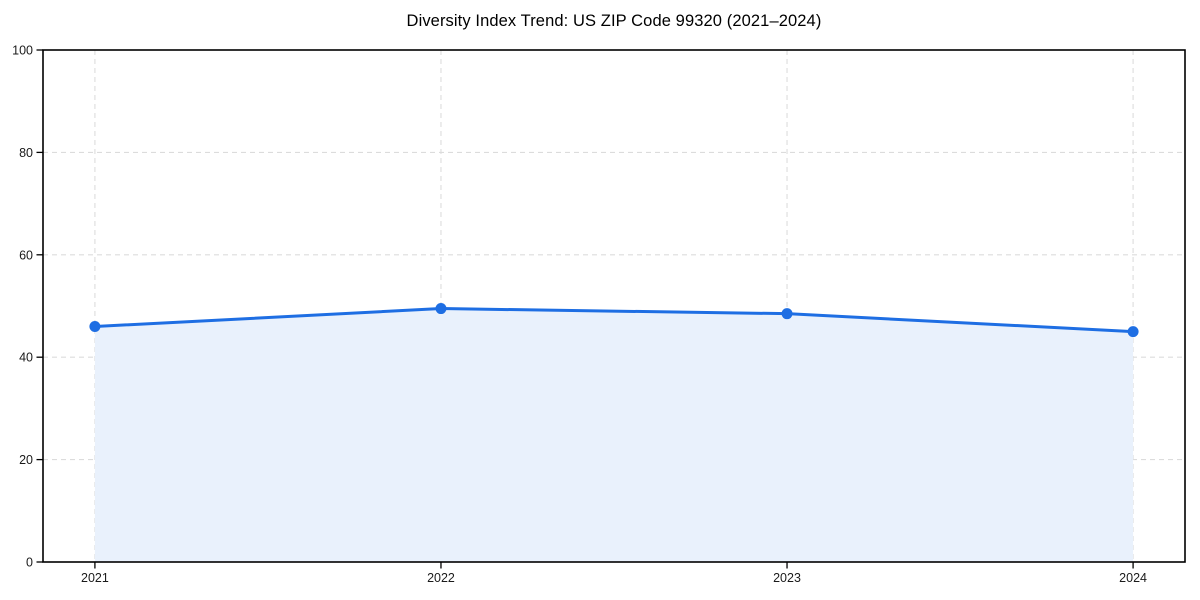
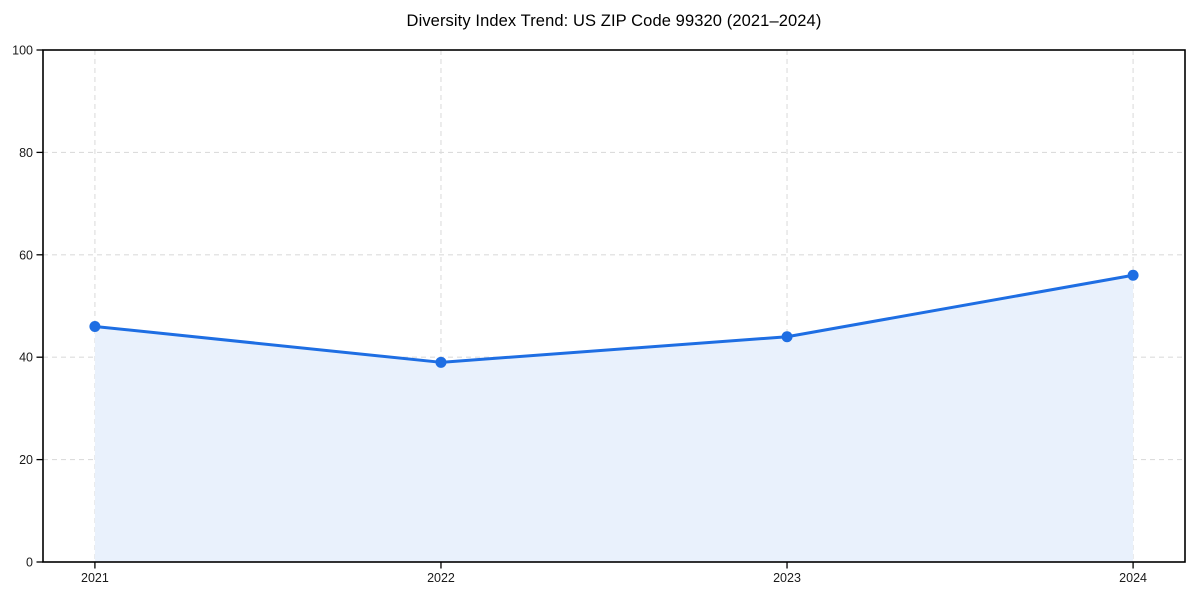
2022: 50 -> 39
2023: 48 -> 44
2024: 45 -> 56
